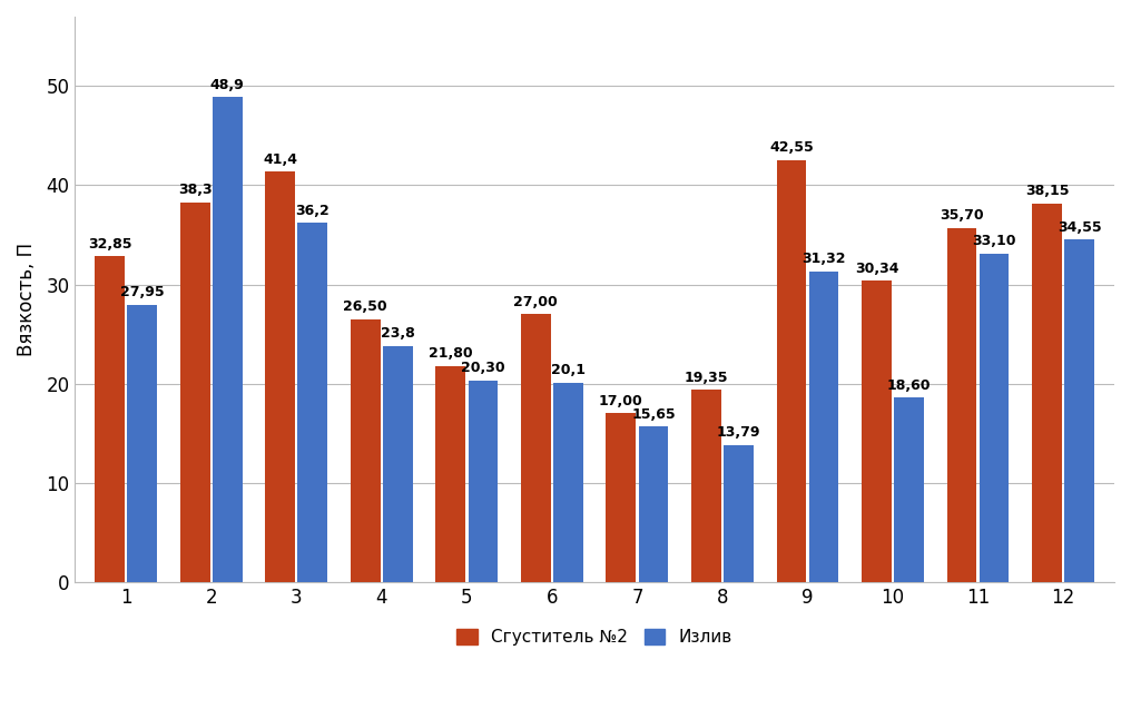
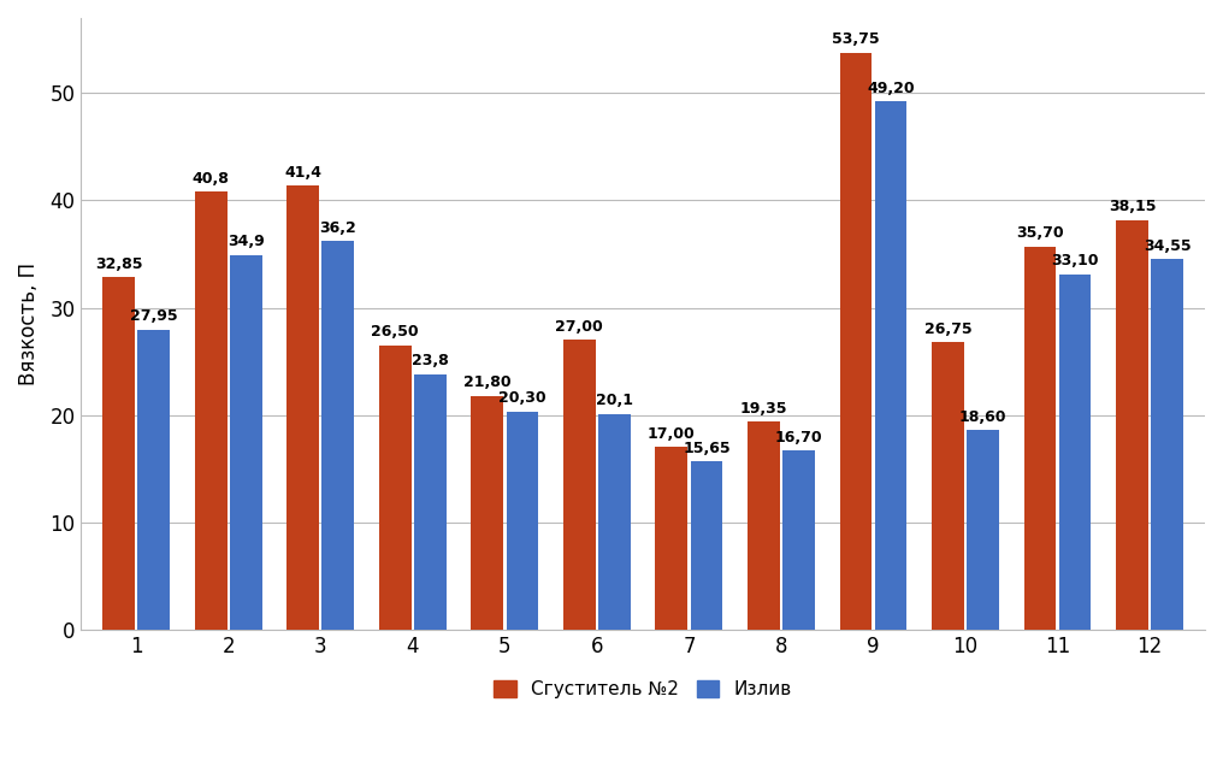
Сгуститель №2/2: 38,3 -> 40,8
Излив/2: 48,9 -> 34,9
Излив/8: 13,79 -> 16,70
Сгуститель №2/9: 42,55 -> 53,75
Излив/9: 31,32 -> 49,20
Сгуститель №2/10: 30,34 -> 26,75
